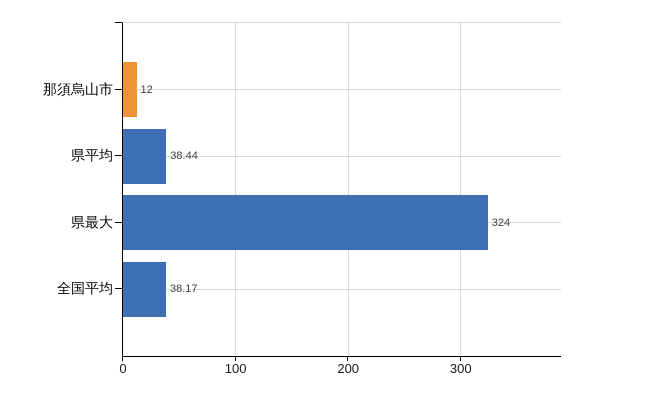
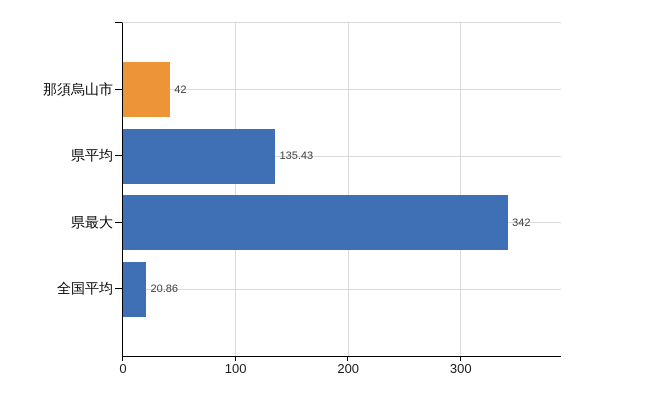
那須烏山市: 12 -> 42
県平均: 38.44 -> 135.43
県最大: 324 -> 342
全国平均: 38.17 -> 20.86
